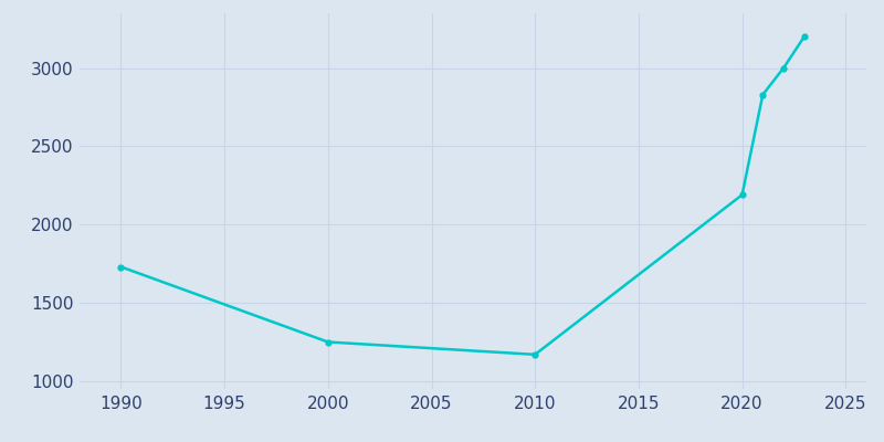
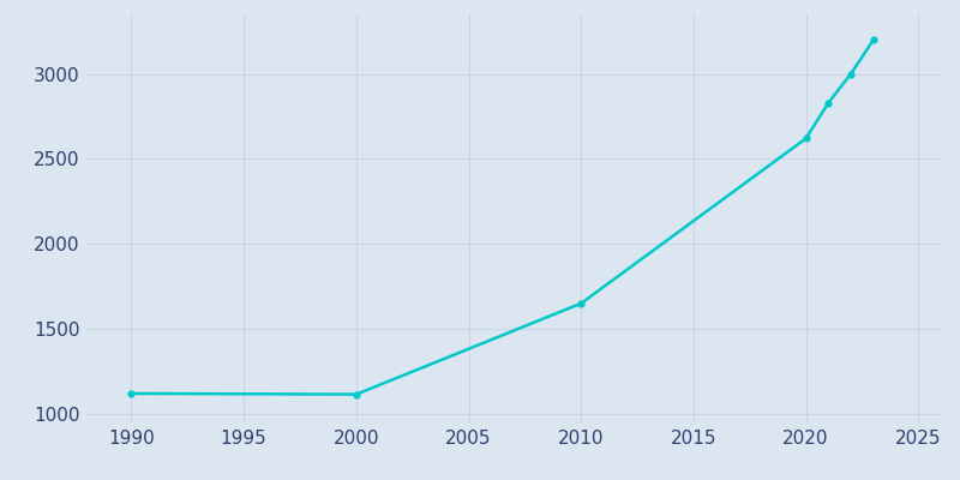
1990: 1730 -> 1120
2000: 1250 -> 1120
2010: 1170 -> 1650
2020: 2190 -> 2620
